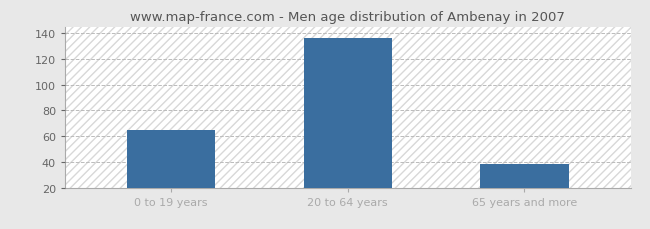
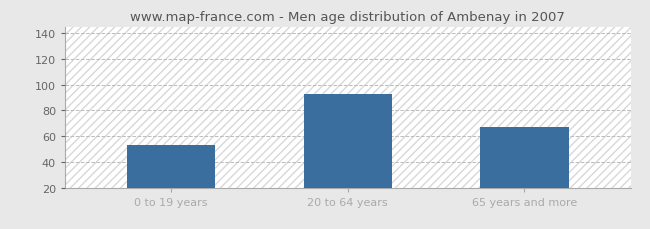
0 to 19 years: 65 -> 53
20 to 64 years: 136 -> 93
65 years and more: 38 -> 67
